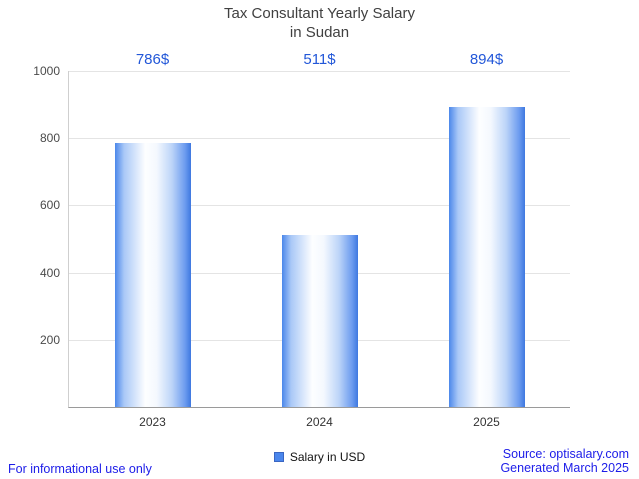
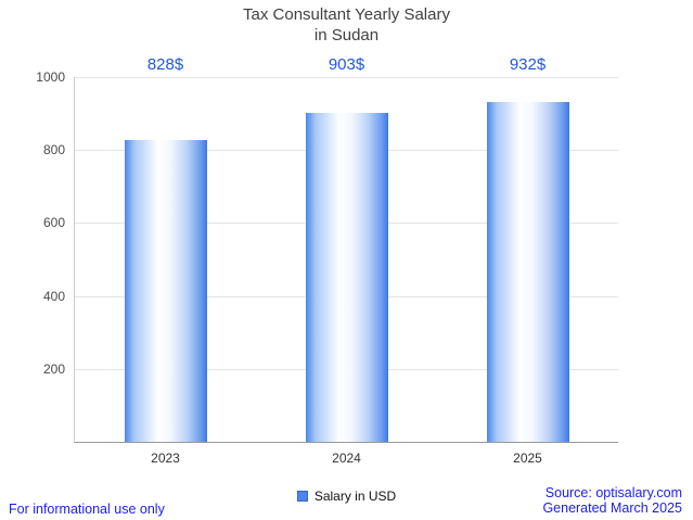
2023: 786 -> 828
2024: 511 -> 903
2025: 894 -> 932
